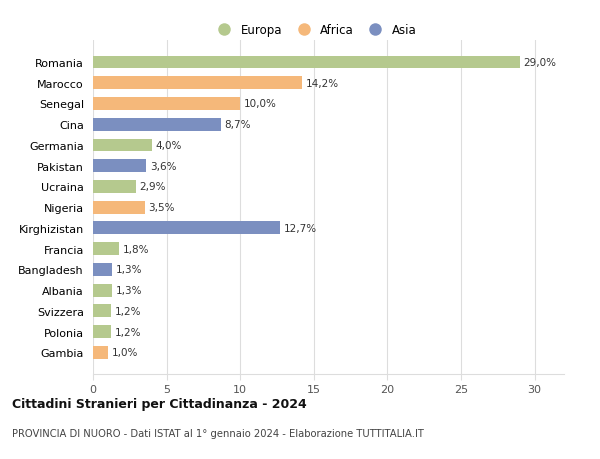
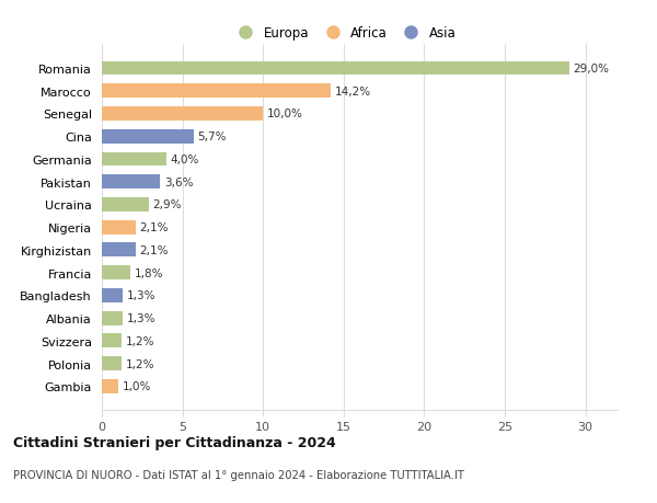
Cina: 8,7% -> 5,7%
Nigeria: 3,5% -> 2,1%
Kirghizistan: 12,7% -> 2,1%
